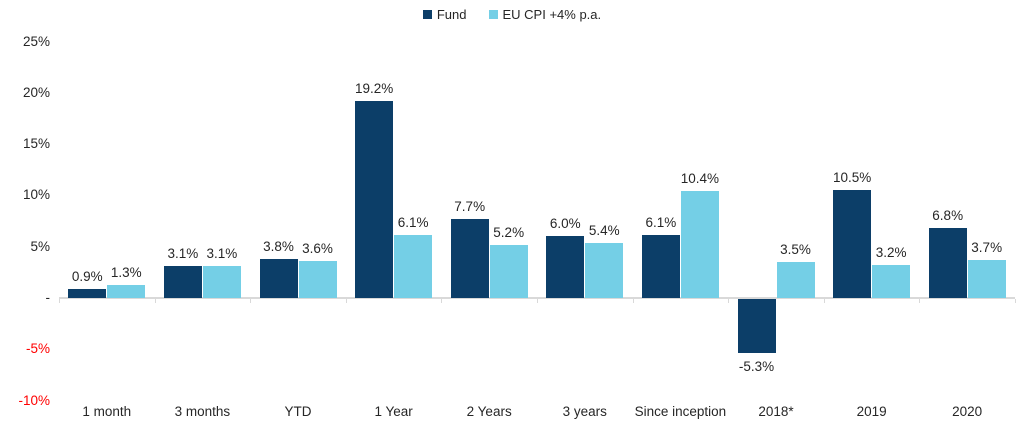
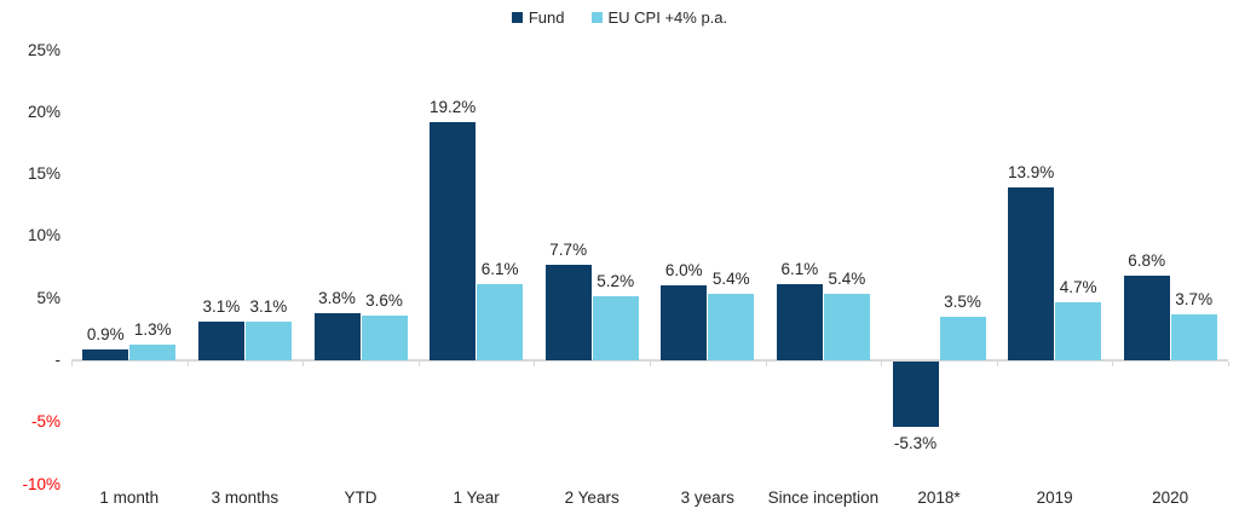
EU CPI +4% p.a./Since inception: 10.4% -> 5.4%
Fund/2019: 10.5% -> 13.9%
EU CPI +4% p.a./2019: 3.2% -> 4.7%
